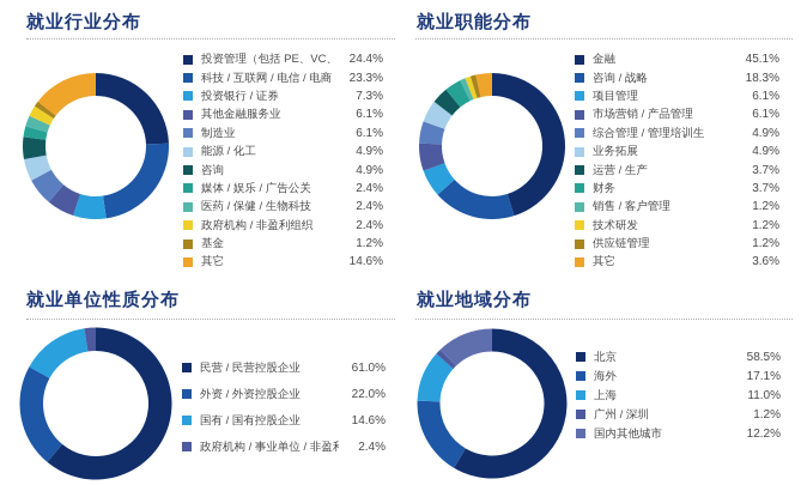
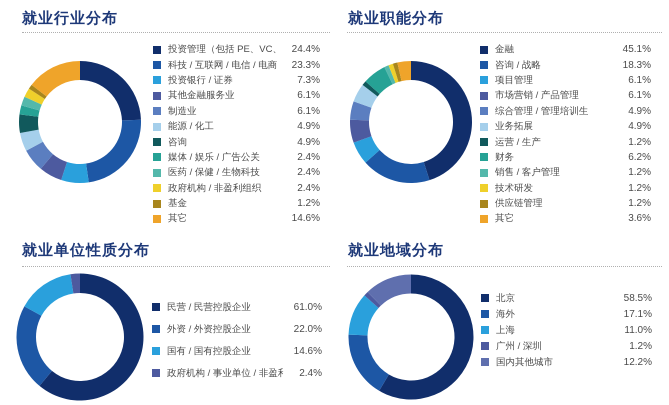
就业职能分布/运营 / 生产: 3.7% -> 1.2%
就业职能分布/财务: 3.7% -> 6.2%
